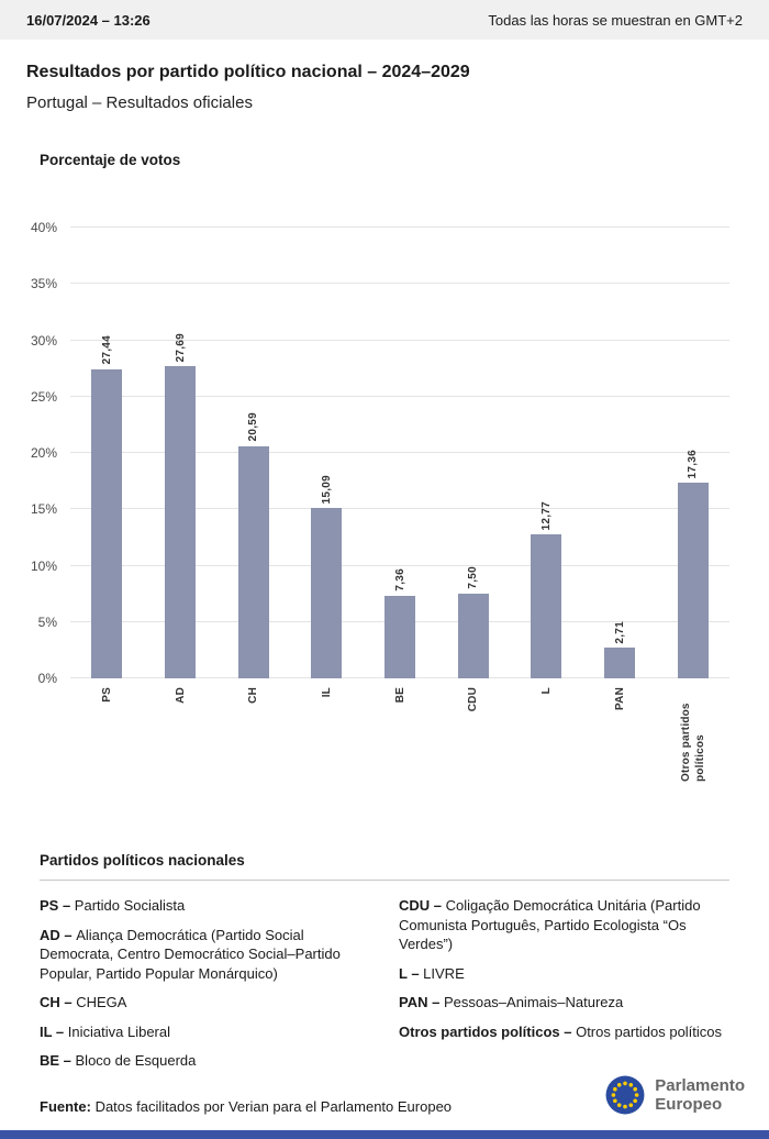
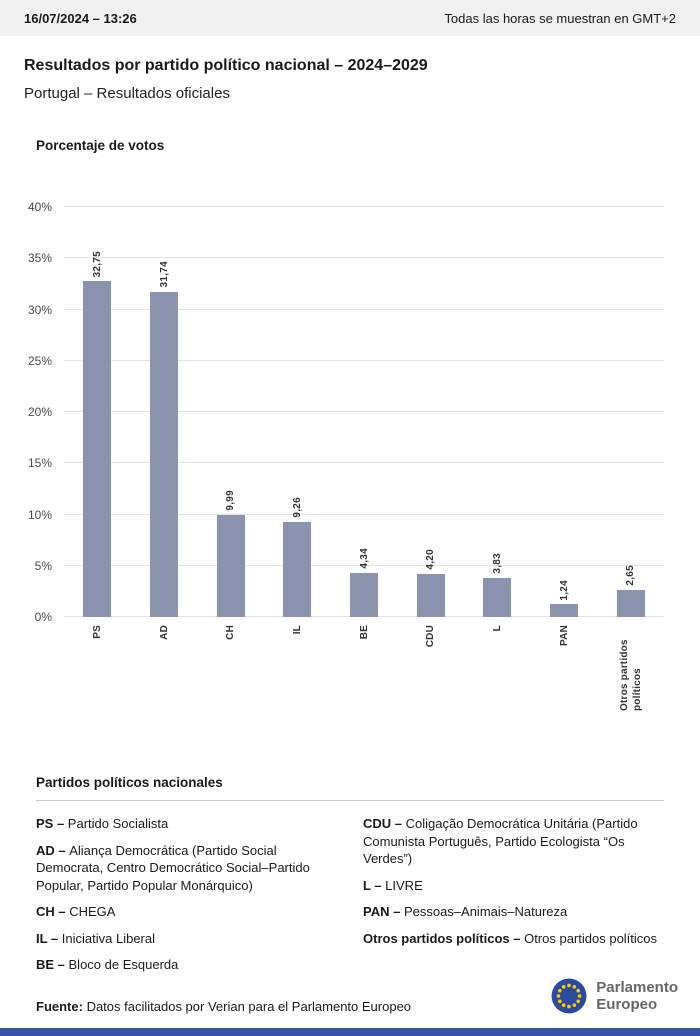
PS: 27,44 -> 32,75
AD: 27,69 -> 31,74
CH: 20,59 -> 9,99
IL: 15,09 -> 9,26
BE: 7,36 -> 4,34
CDU: 7,50 -> 4,20
L: 12,77 -> 3,83
PAN: 2,71 -> 1,24
Otros partidos políticos: 17,36 -> 2,65
